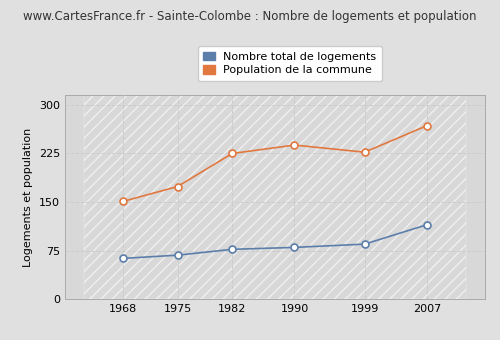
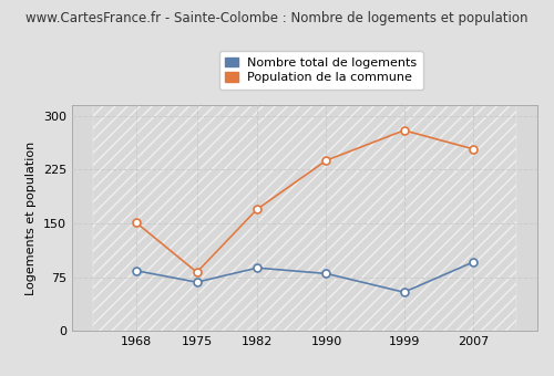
Nombre total de logements/1968: 63 -> 84
Population de la commune/1975: 174 -> 82
Nombre total de logements/1982: 77 -> 88
Population de la commune/1982: 225 -> 170
Nombre total de logements/1999: 85 -> 54
Population de la commune/1999: 227 -> 280
Nombre total de logements/2007: 115 -> 96
Population de la commune/2007: 268 -> 254
